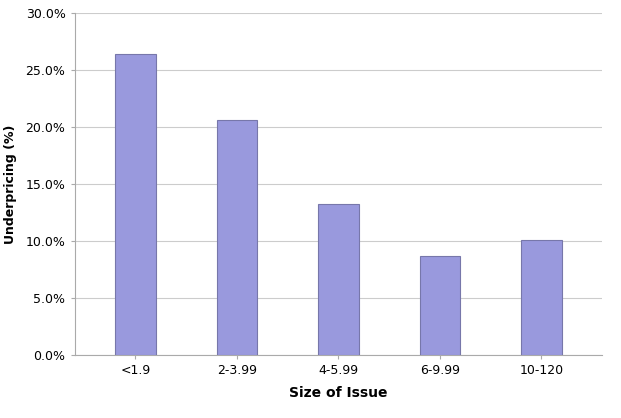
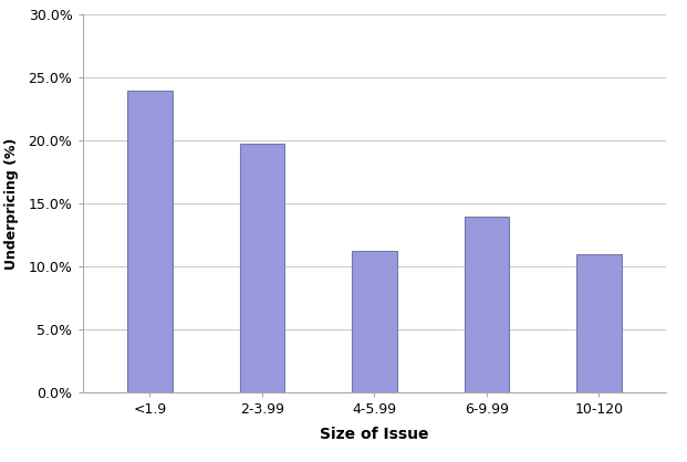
<1.9: 26.4% -> 23.9%
2-3.99: 20.6% -> 19.7%
4-5.99: 13.2% -> 11.2%
6-9.99: 8.7% -> 13.9%
10-120: 10.1% -> 11.0%
